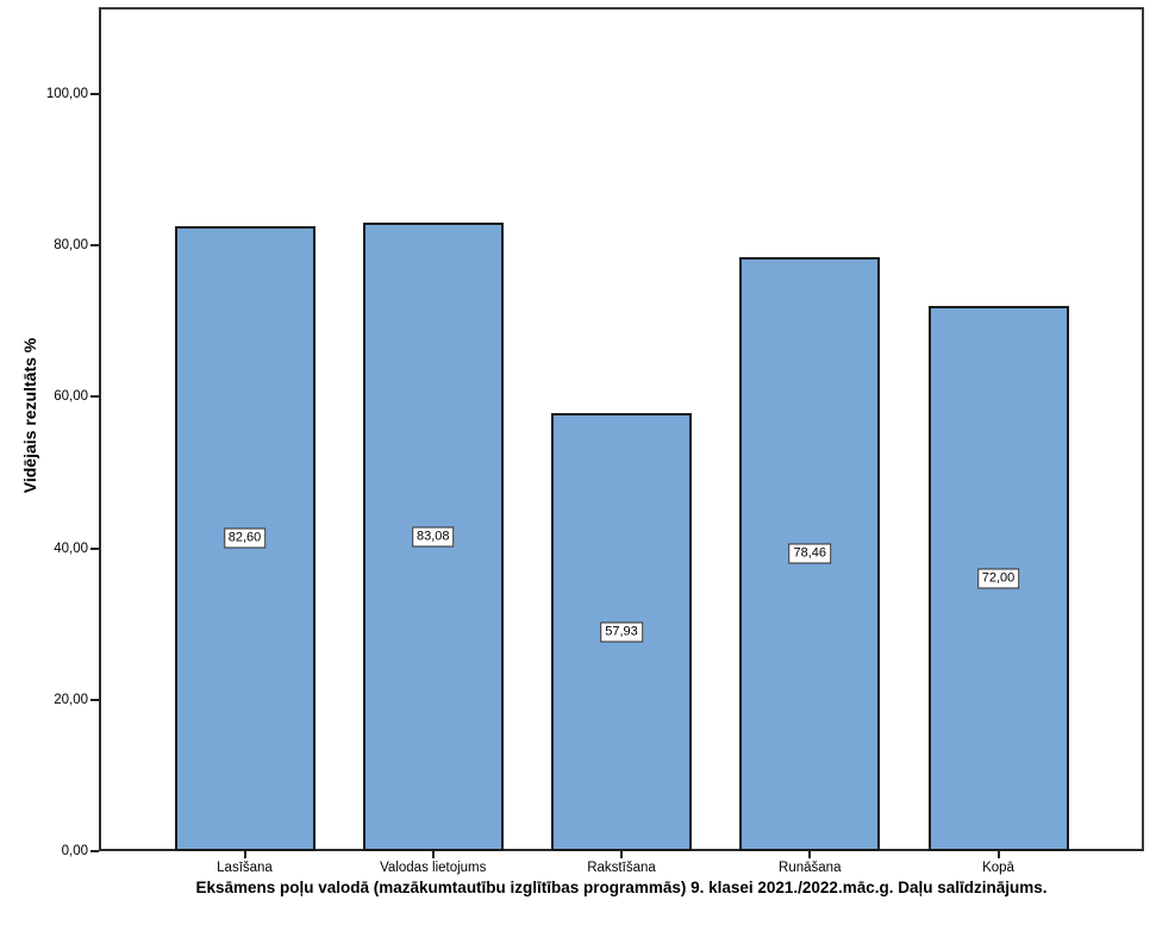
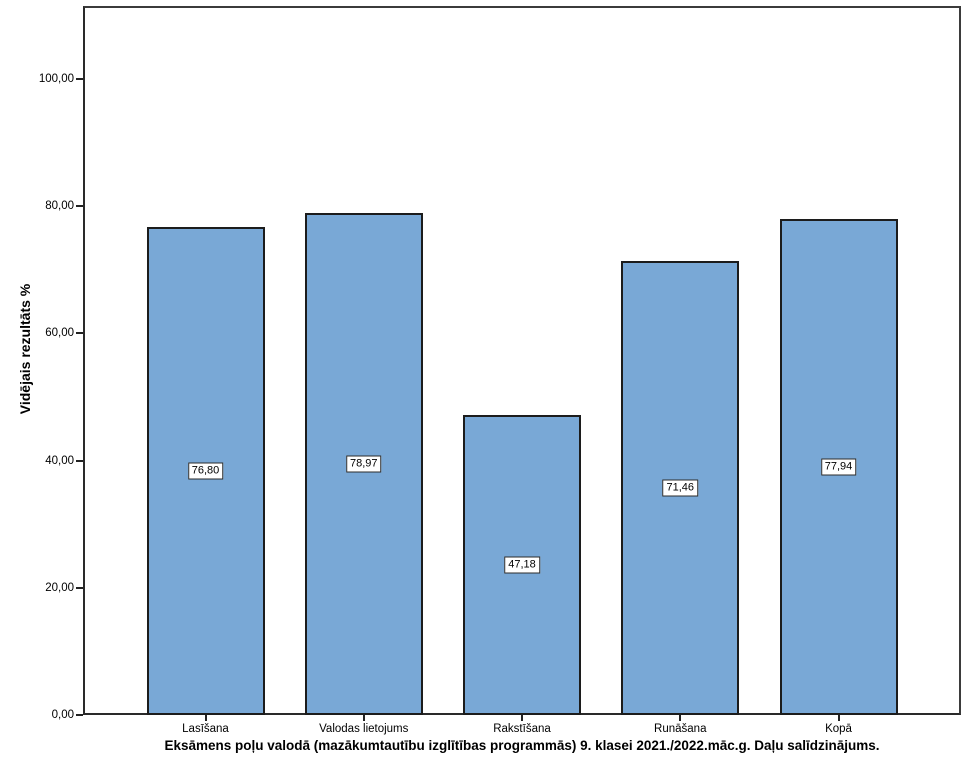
Lasīšana: 82,60 -> 76,80
Valodas lietojums: 83,08 -> 78,97
Rakstīšana: 57,93 -> 47,18
Runāšana: 78,46 -> 71,46
Kopā: 72,00 -> 77,94
